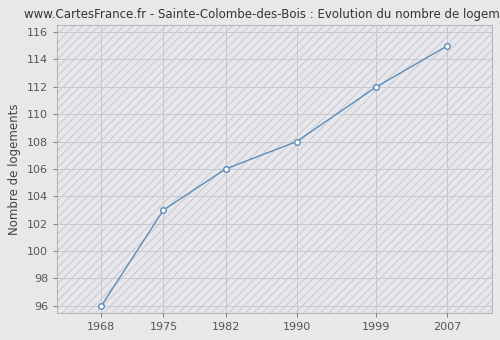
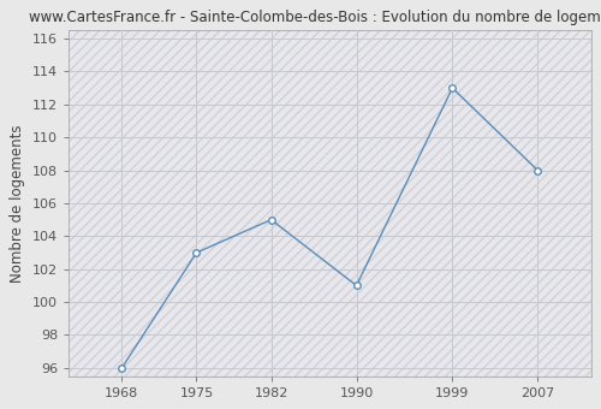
1982: 106 -> 105
1990: 108 -> 101
1999: 112 -> 113
2007: 115 -> 108
